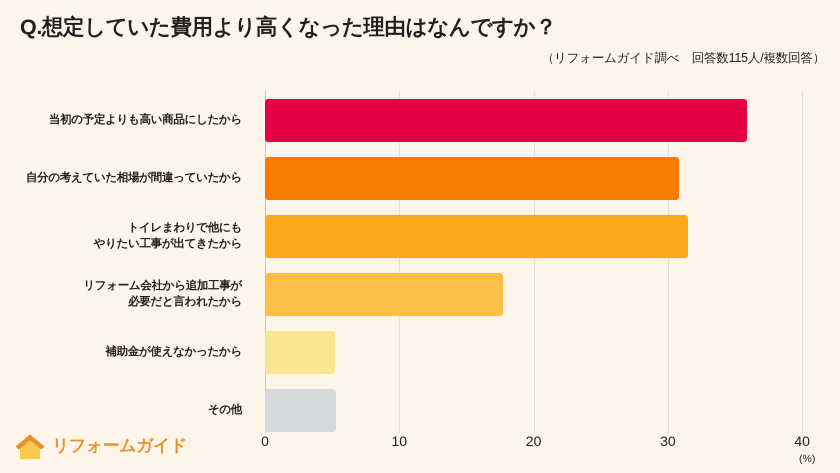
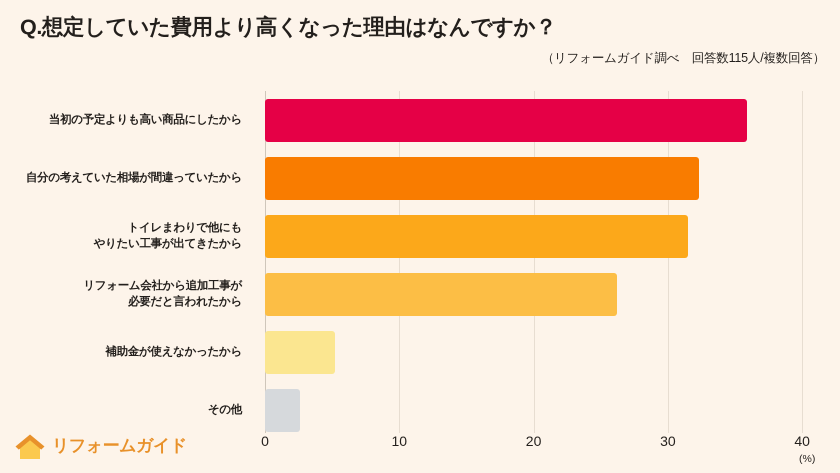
自分の考えていた相場が間違っていたから: 30.8 -> 32.3
リフォーム会社から追加工事が必要だと言われたから: 17.7 -> 26.2
その他: 5.3 -> 2.6
